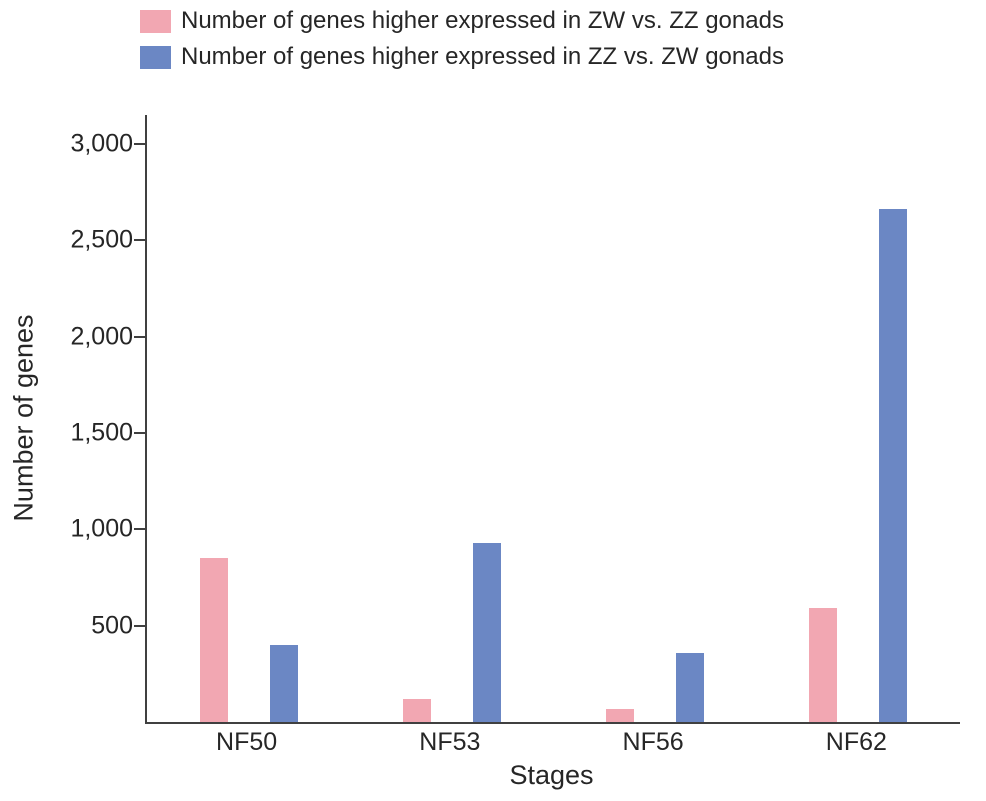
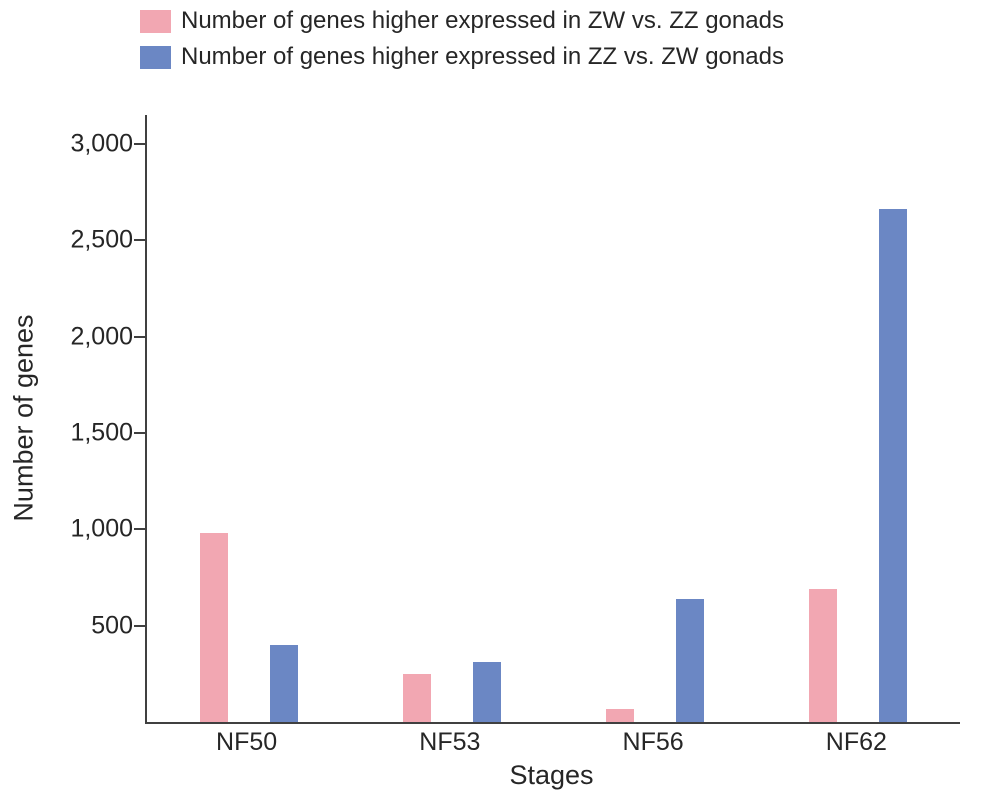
Number of genes higher expressed in ZW vs. ZZ gonads/NF50: 850 -> 980
Number of genes higher expressed in ZW vs. ZZ gonads/NF53: 120 -> 250
Number of genes higher expressed in ZZ vs. ZW gonads/NF53: 930 -> 310
Number of genes higher expressed in ZZ vs. ZW gonads/NF56: 360 -> 640
Number of genes higher expressed in ZW vs. ZZ gonads/NF62: 590 -> 690
